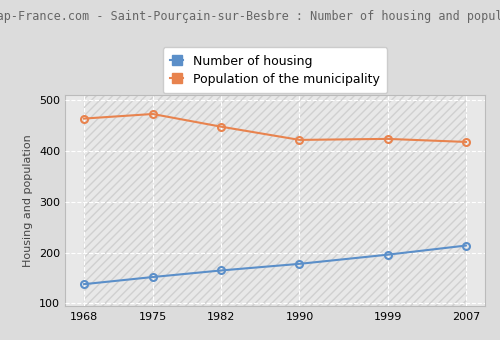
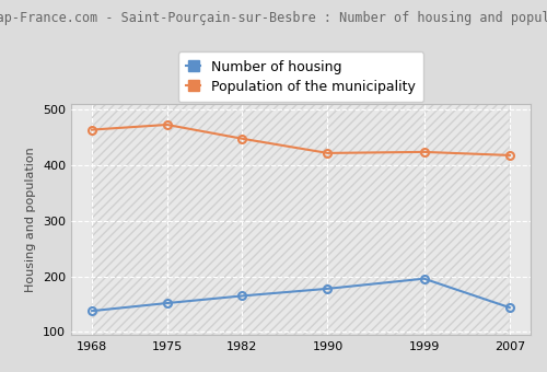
Number of housing/2007: 214 -> 144
